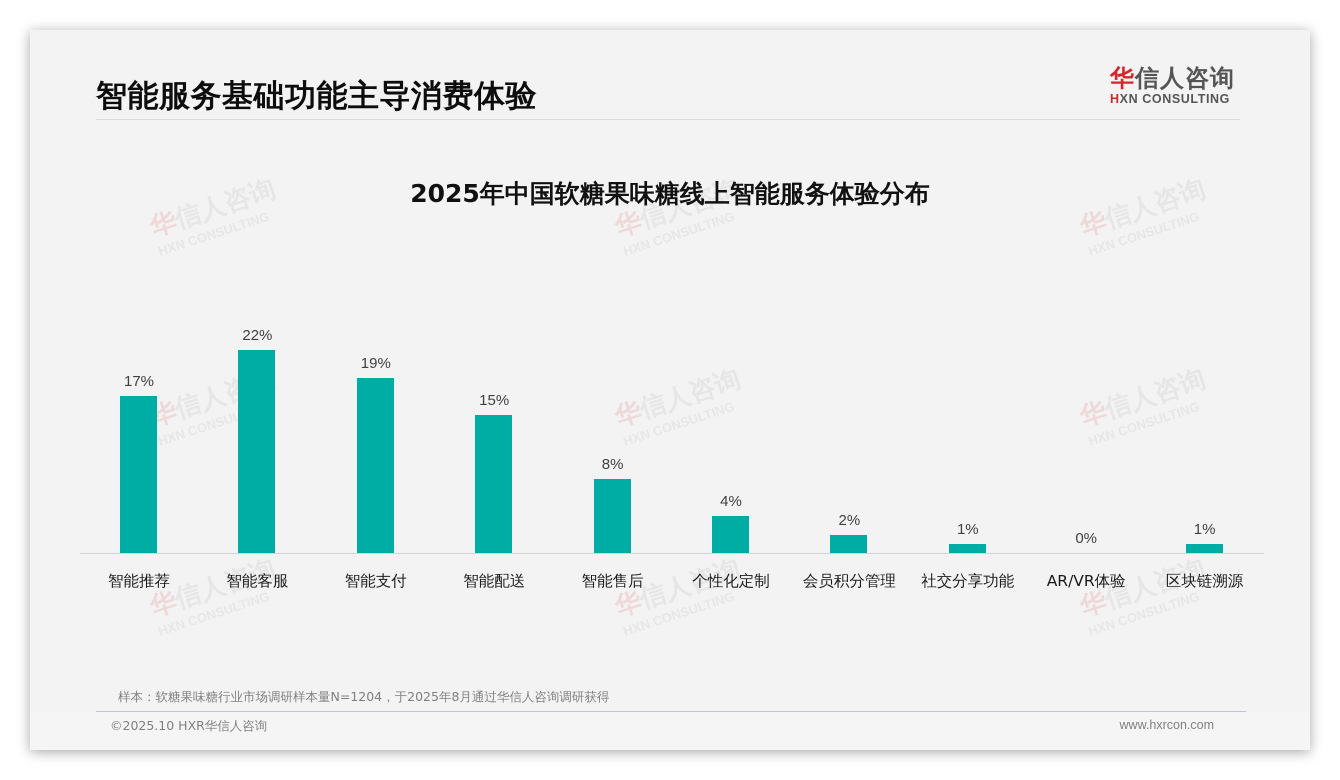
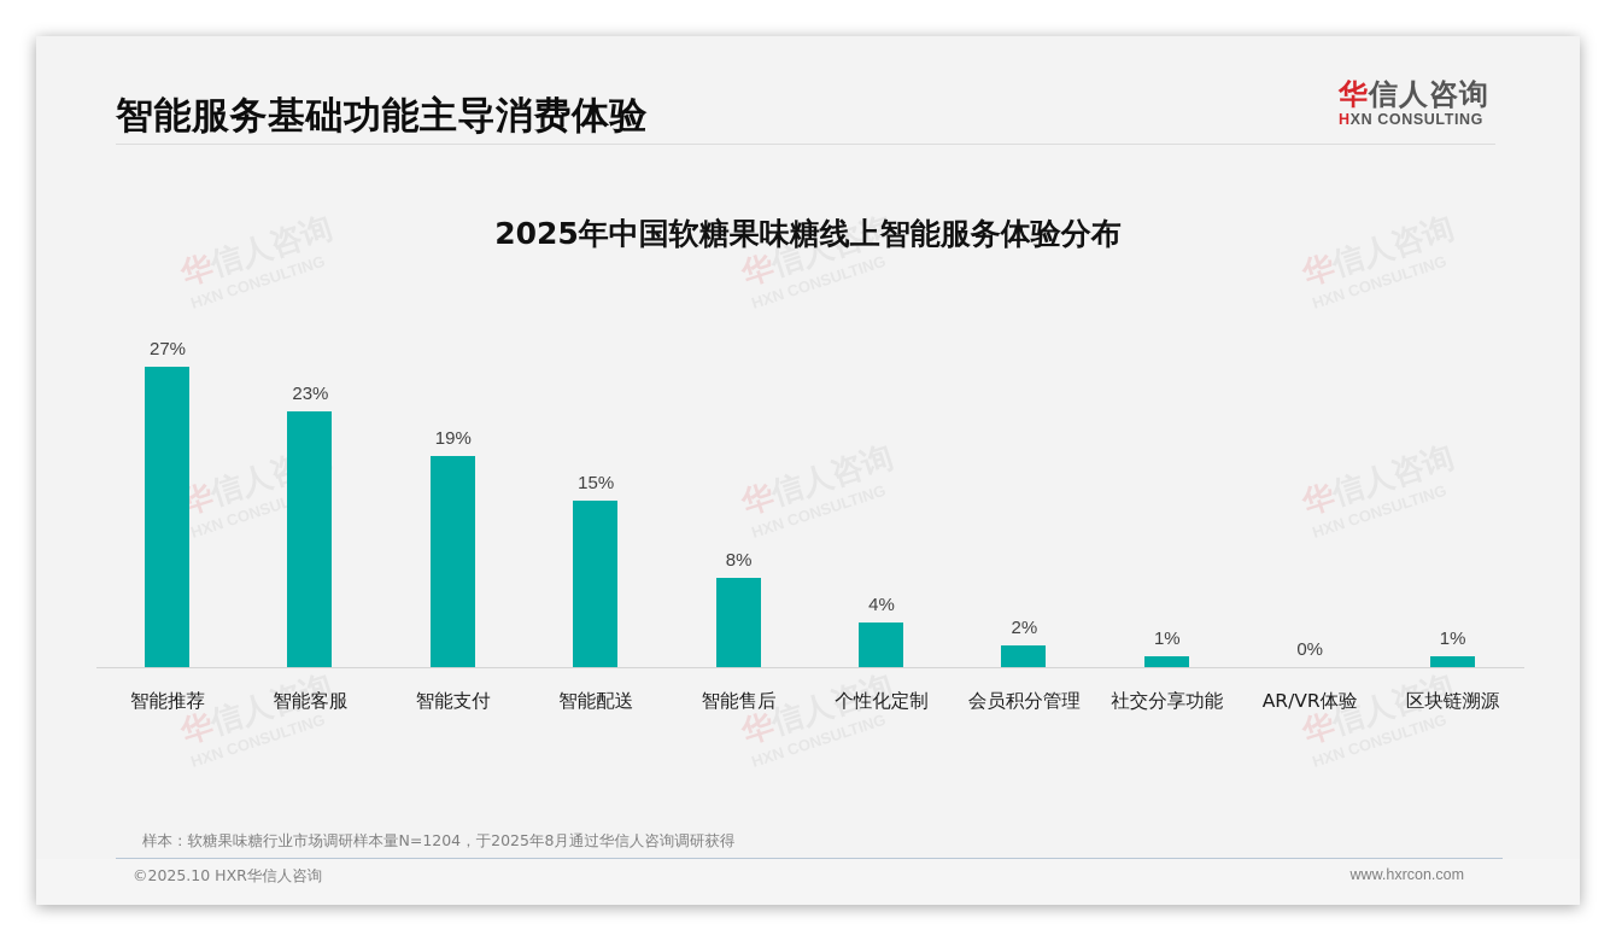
智能推荐: 17% -> 27%
智能客服: 22% -> 23%
